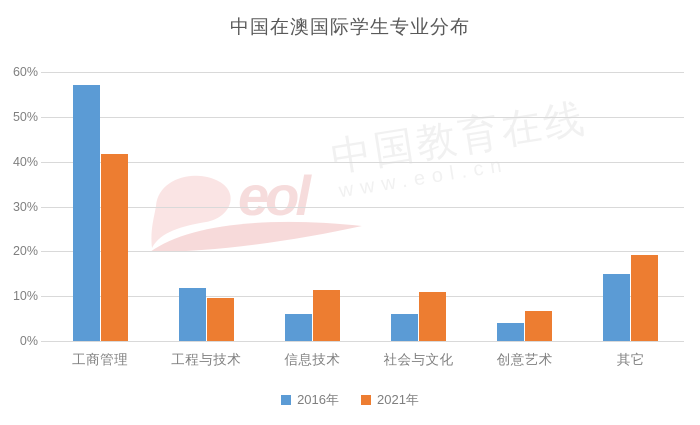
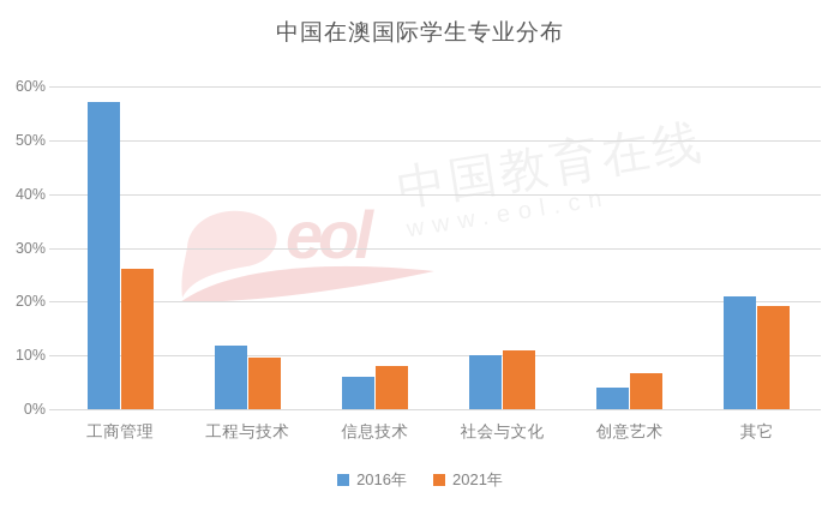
2021年/工商管理: 42% -> 26%
2021年/信息技术: 11% -> 8%
2016年/社会与文化: 6% -> 10%
2016年/其它: 15% -> 21%
